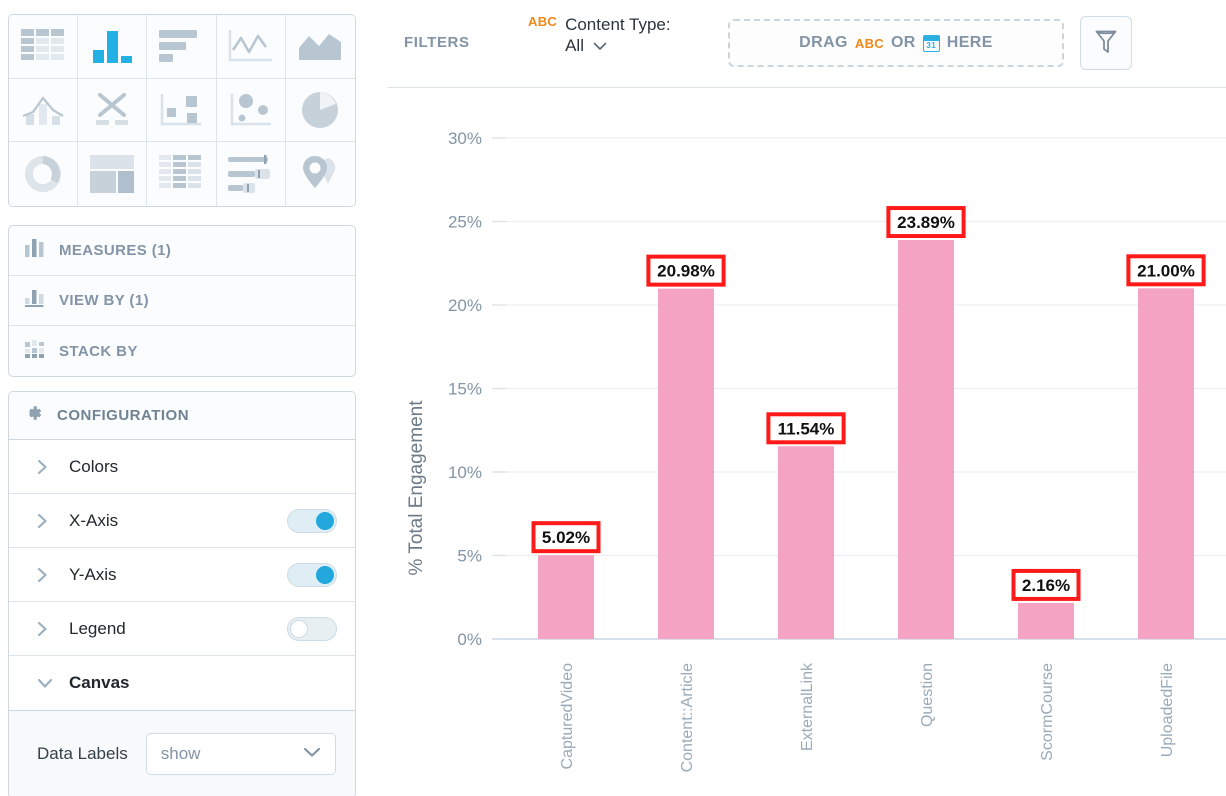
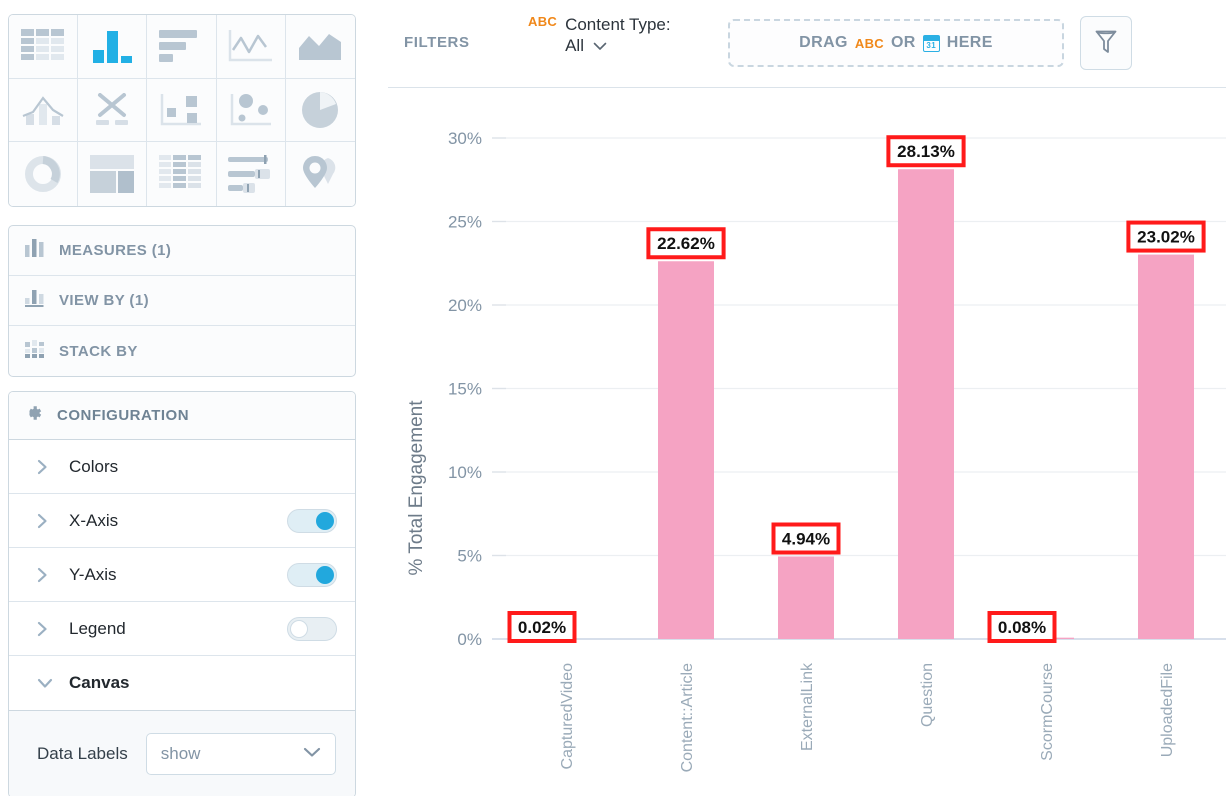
CapturedVideo: 5.02% -> 0.02%
Content::Article: 20.98% -> 22.62%
ExternalLink: 11.54% -> 4.94%
Question: 23.89% -> 28.13%
ScormCourse: 2.16% -> 0.08%
UploadedFile: 21.00% -> 23.02%
